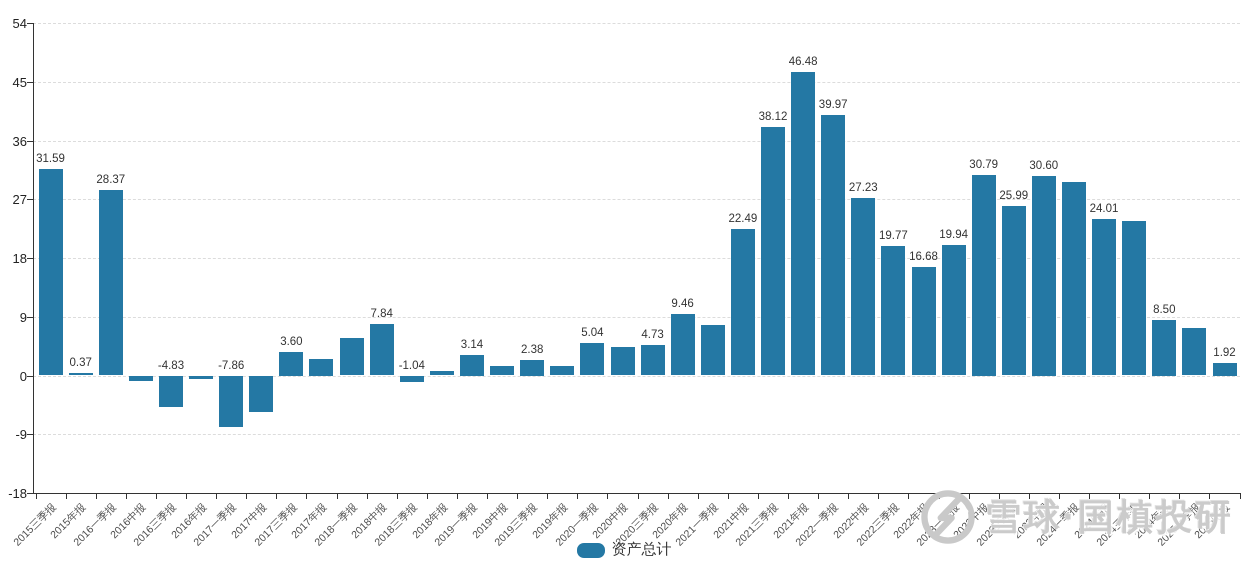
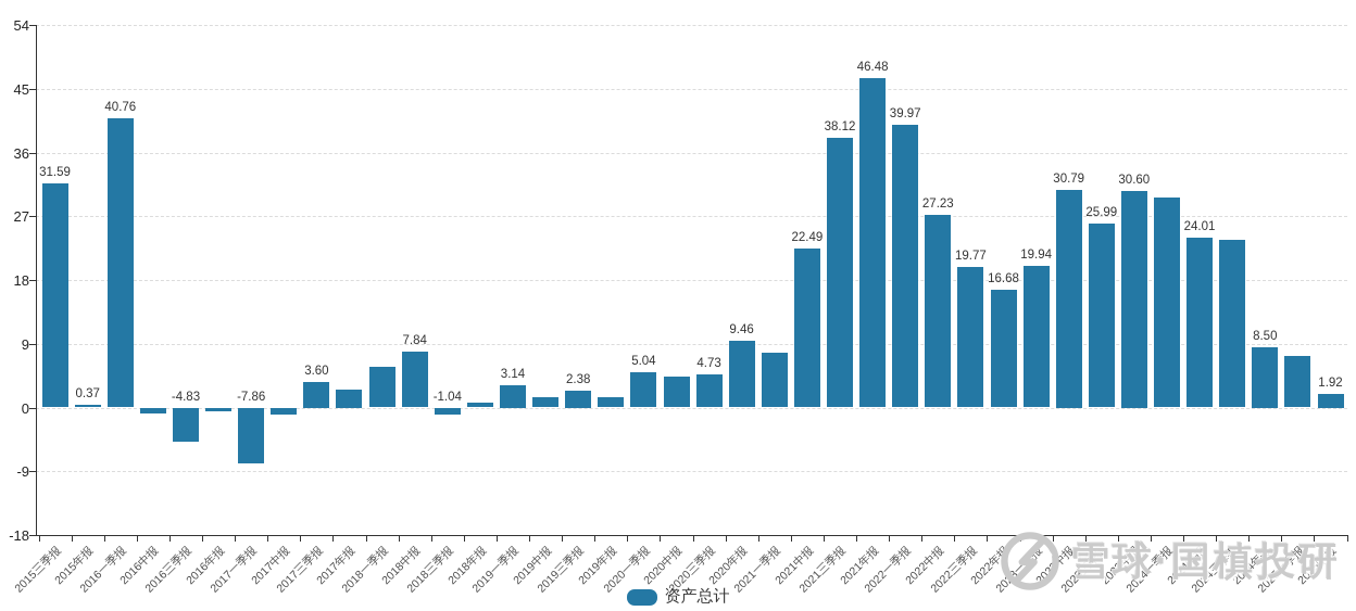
2016一季报: 28.37 -> 40.76
2017中报: -6 -> -1
